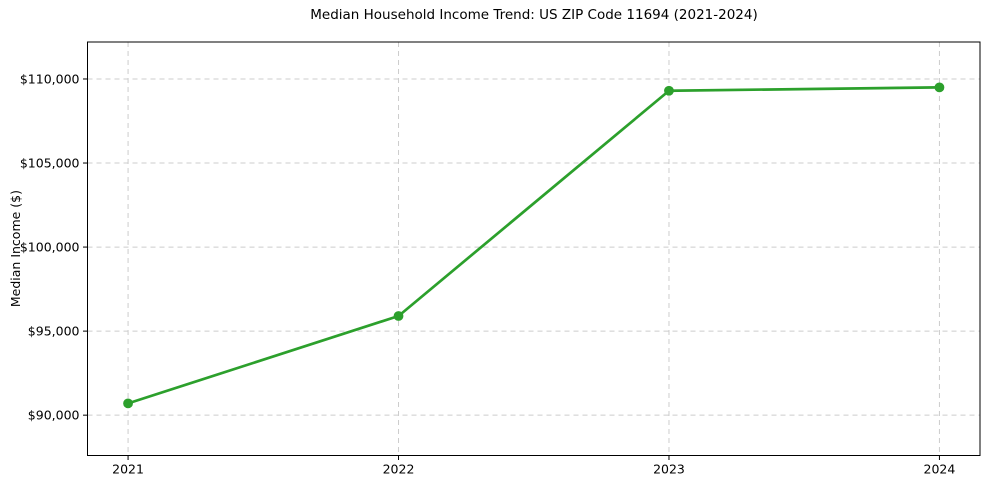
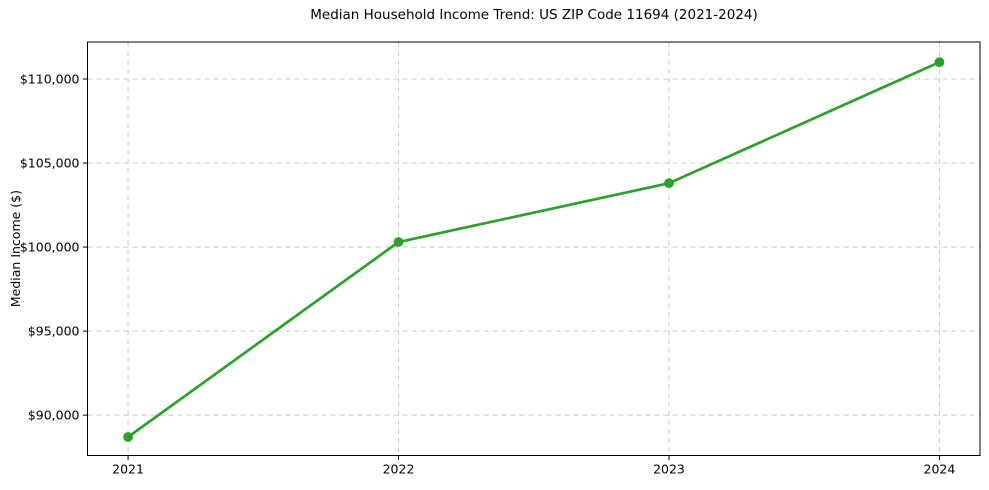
2021: $90700 -> $88700
2022: $95900 -> $100300
2023: $109300 -> $103800
2024: $109500 -> $111000
